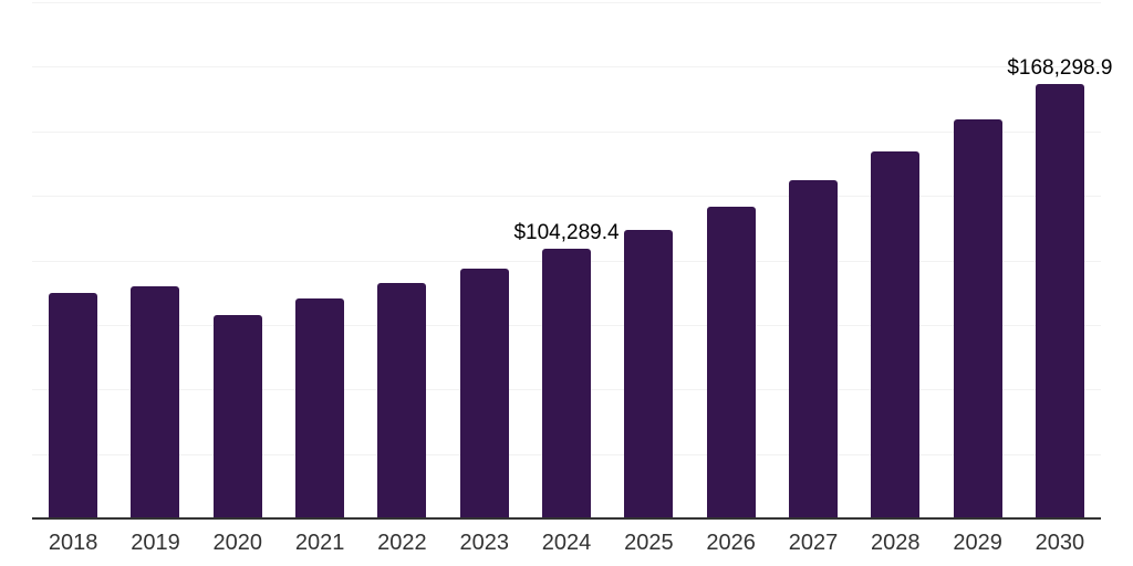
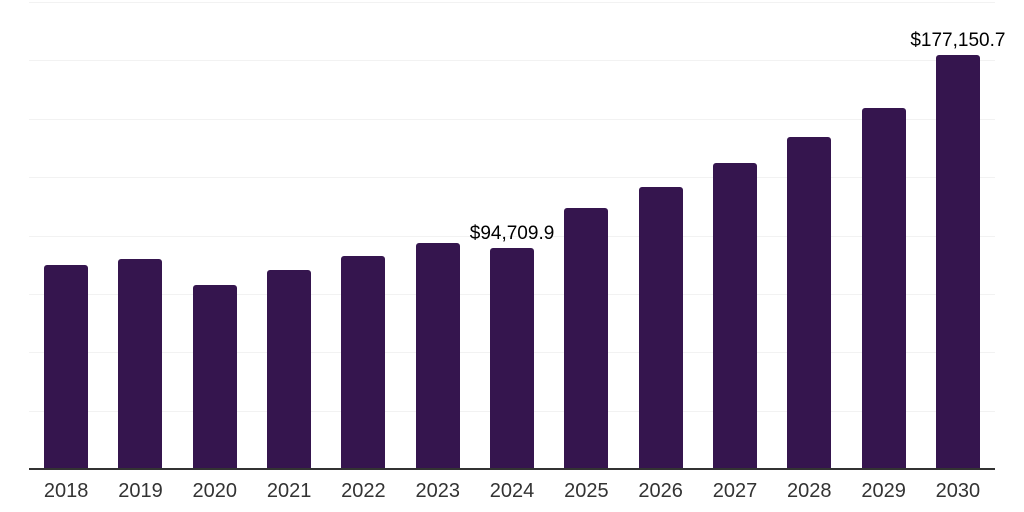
2024: $104,289.4 -> $94,709.9
2030: $168,298.9 -> $177,150.7
